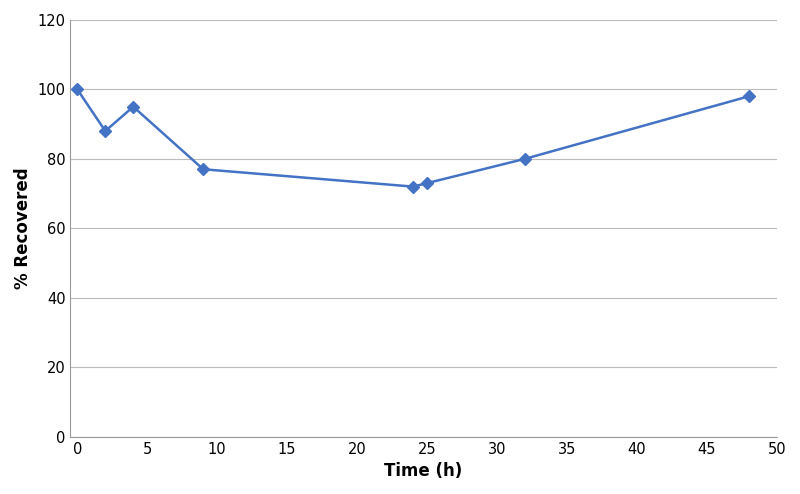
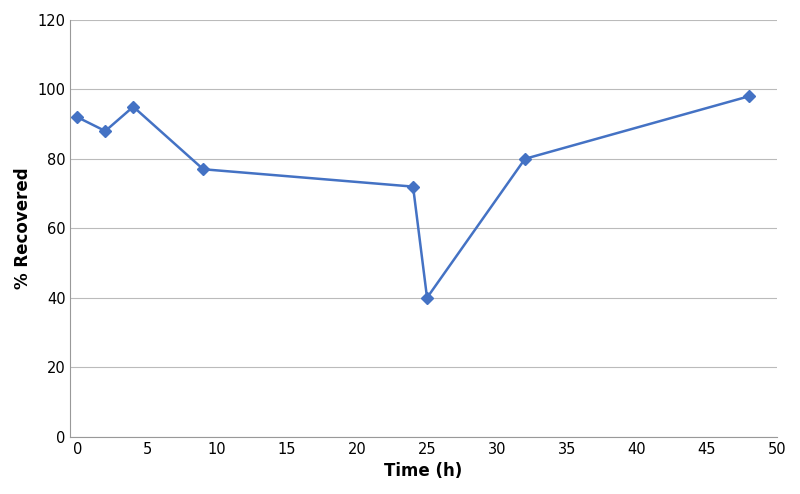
0: 100 -> 92
25: 73 -> 40
